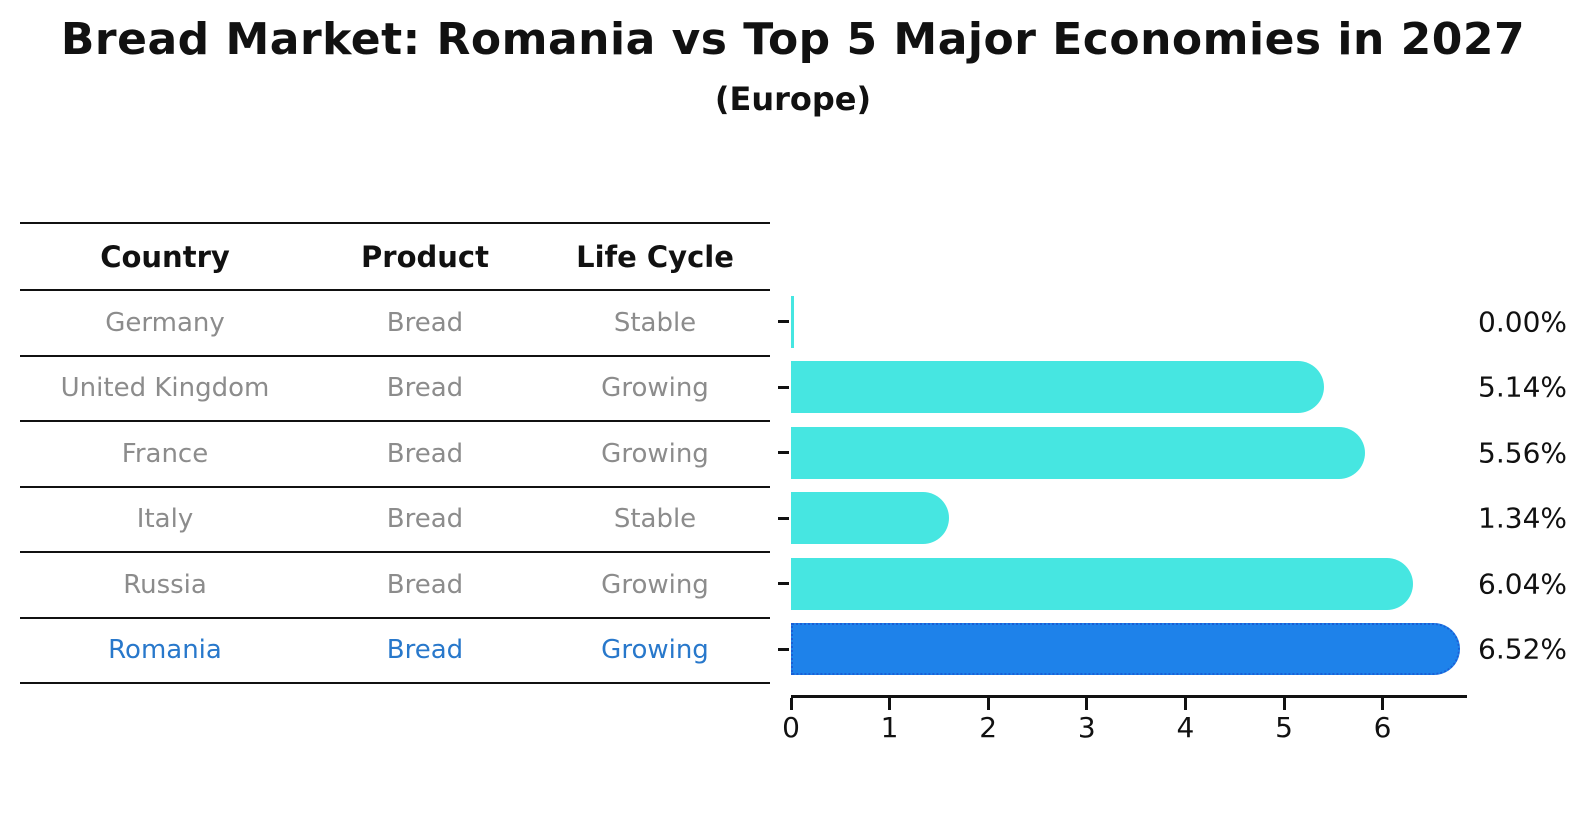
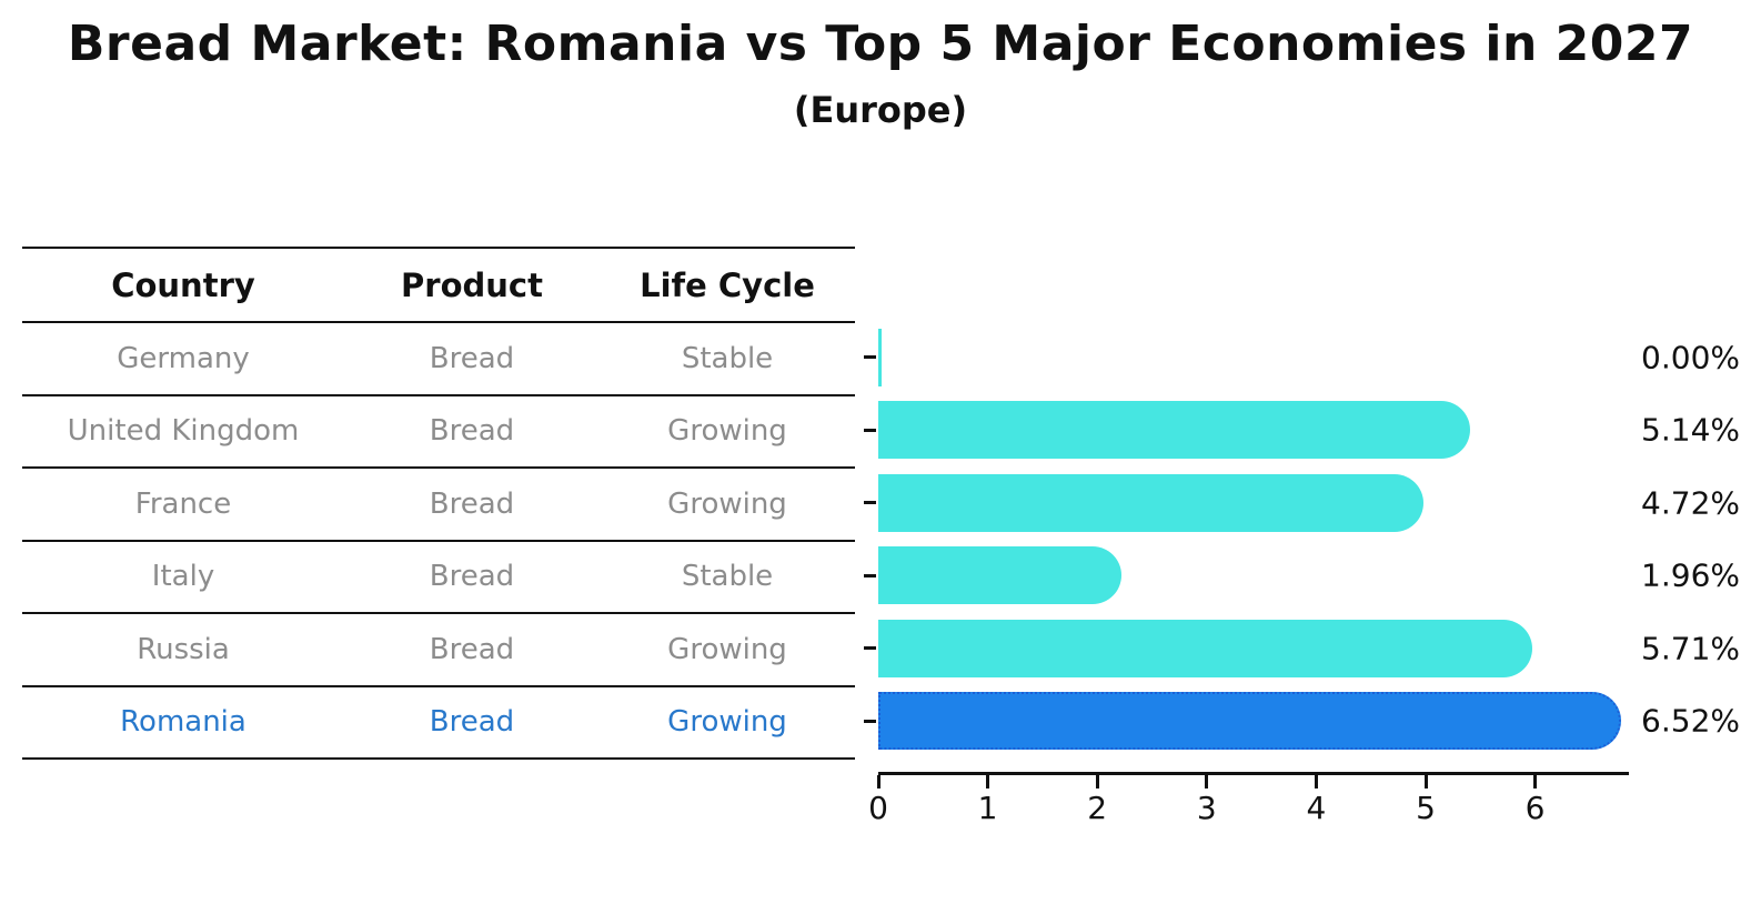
France: 5.56% -> 4.72%
Italy: 1.34% -> 1.96%
Russia: 6.04% -> 5.71%
